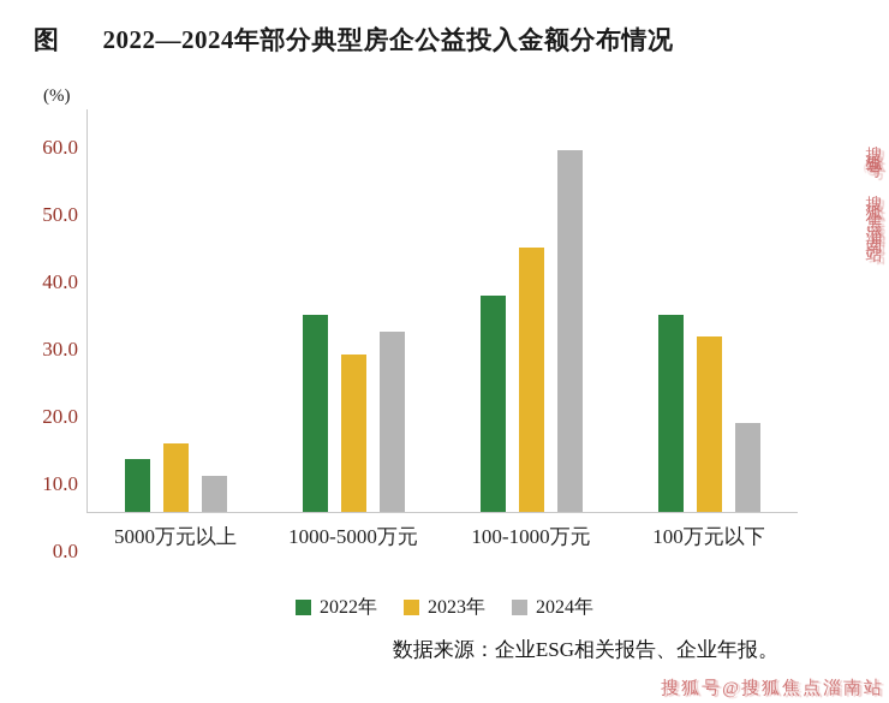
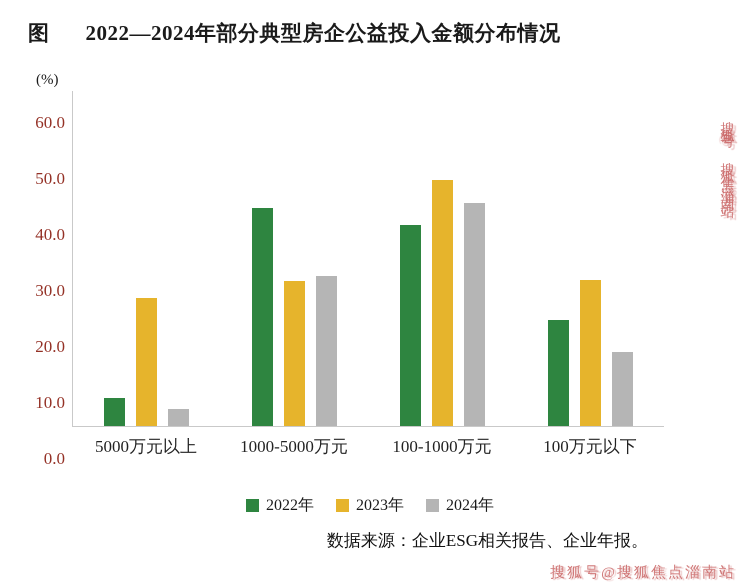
2022年/5000万元以上: 8 -> 5
2023年/5000万元以上: 10 -> 23
2024年/5000万元以上: 5 -> 3
2022年/1000-5000万元: 29 -> 39
2023年/1000-5000万元: 24 -> 26
2022年/100-1000万元: 32 -> 36
2023年/100-1000万元: 39 -> 44
2024年/100-1000万元: 54 -> 40
2022年/100万元以下: 29 -> 19
